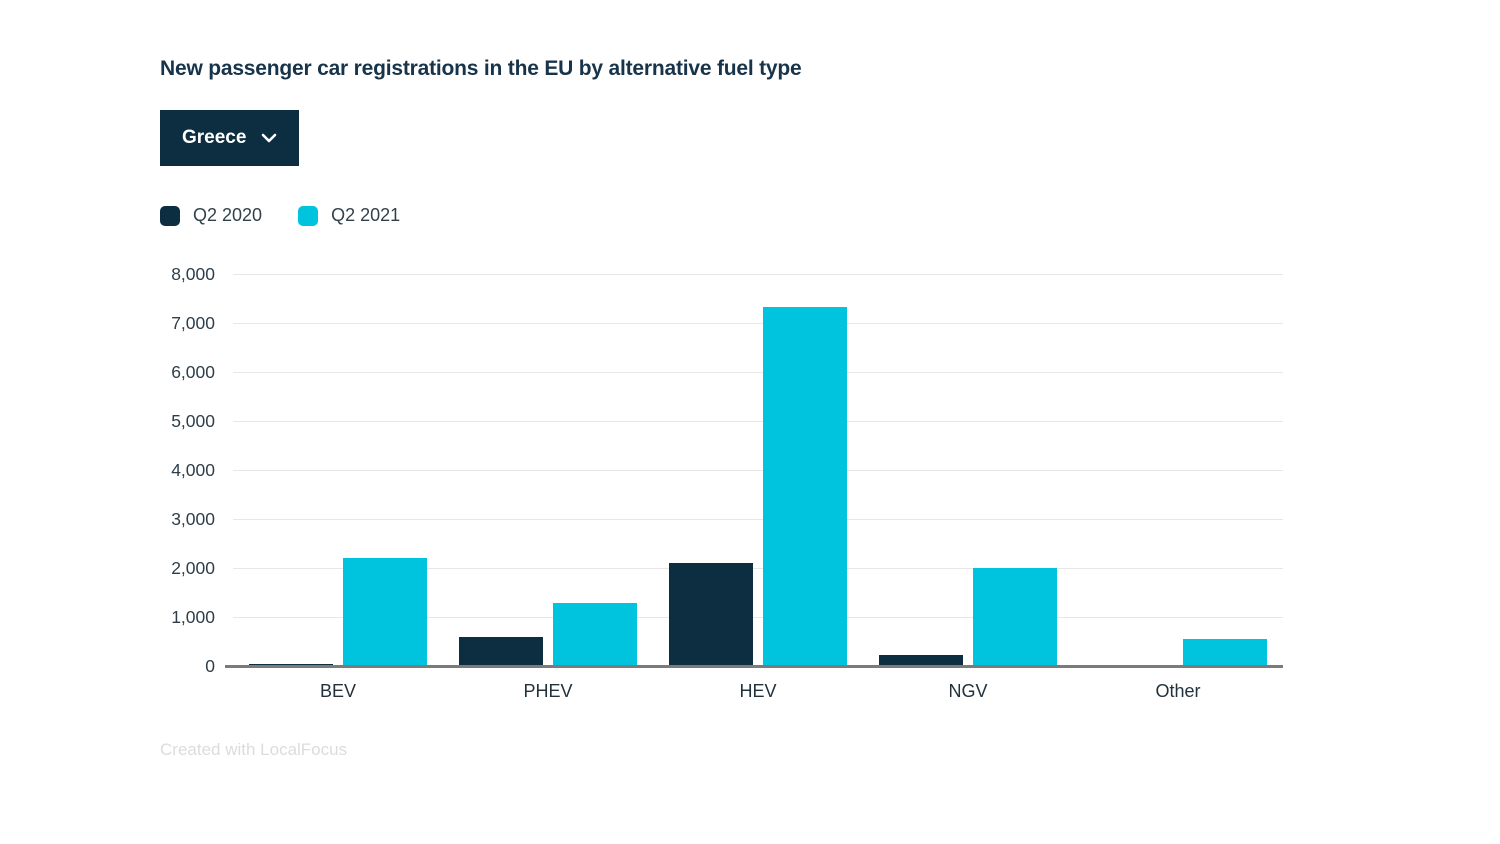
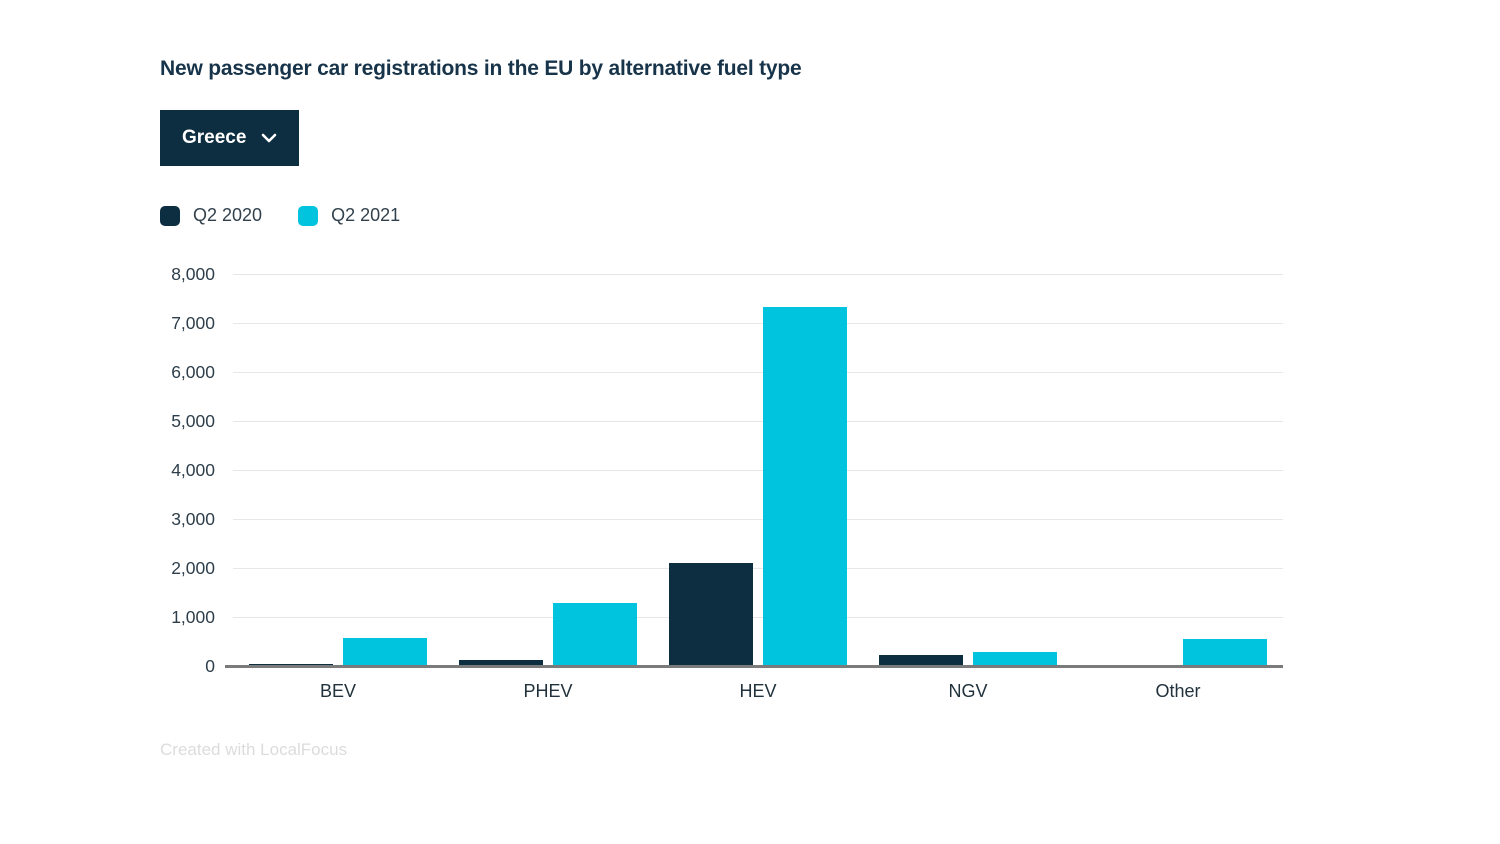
Q2 2021/BEV: 2200 -> 600
Q2 2020/PHEV: 600 -> 100
Q2 2021/NGV: 2000 -> 300
